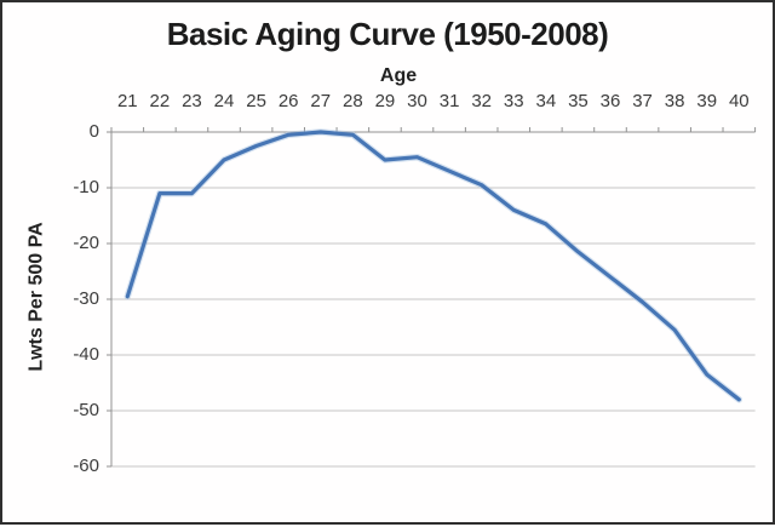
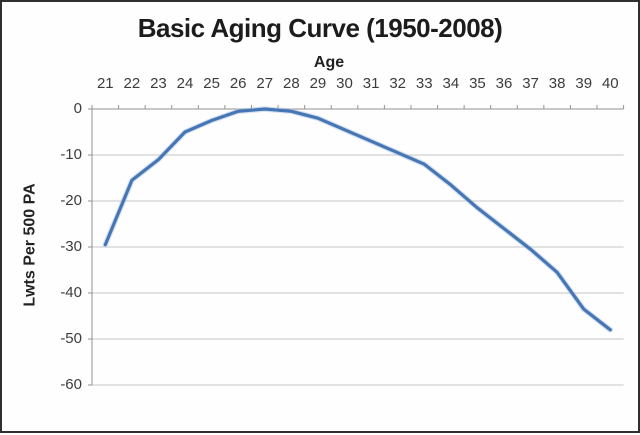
22: -11 -> -16
29: -5 -> -2
33: -14 -> -12
